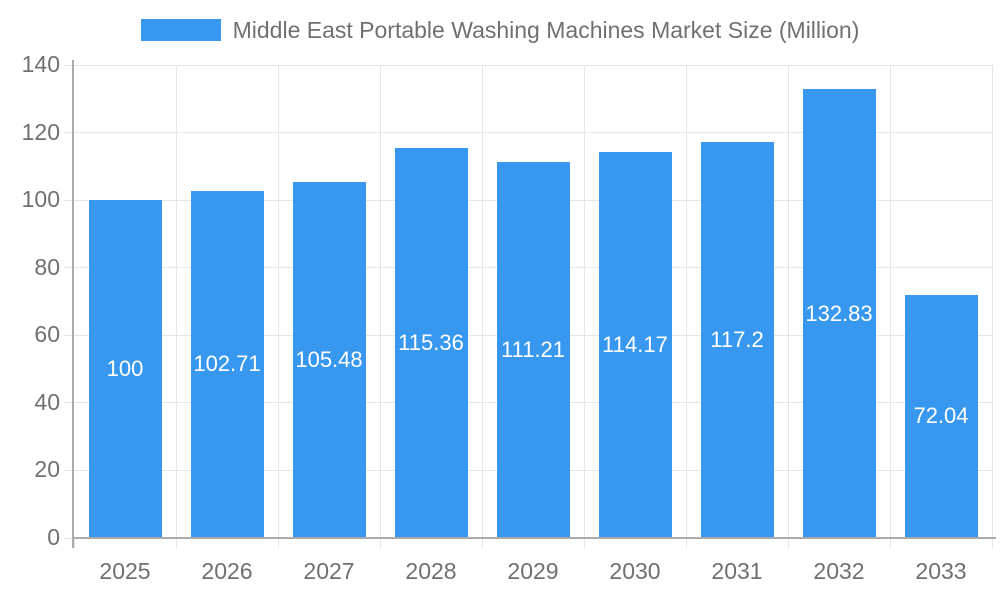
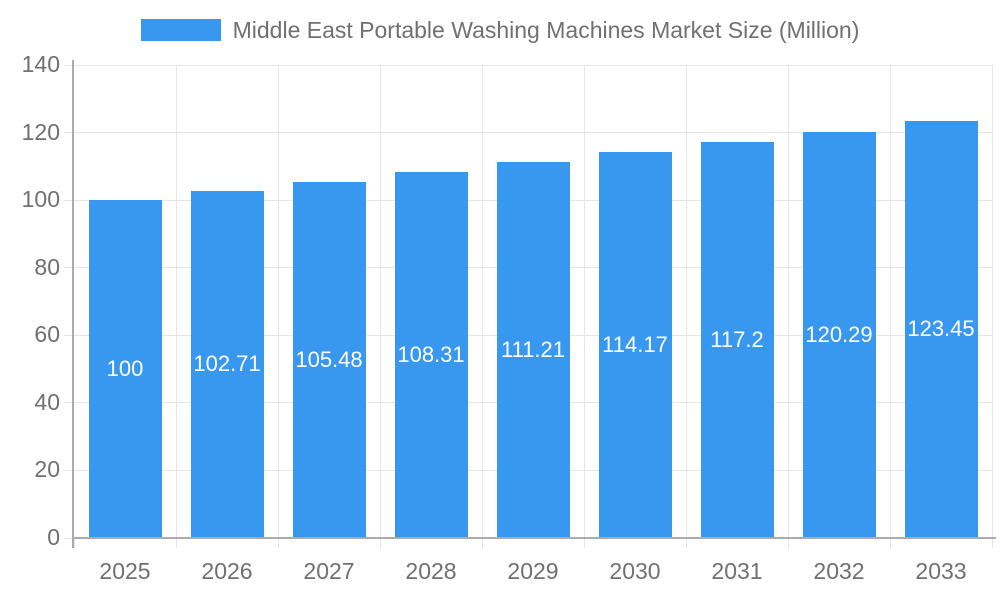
2028: 115.36 -> 108.31
2032: 132.83 -> 120.29
2033: 72.04 -> 123.45
